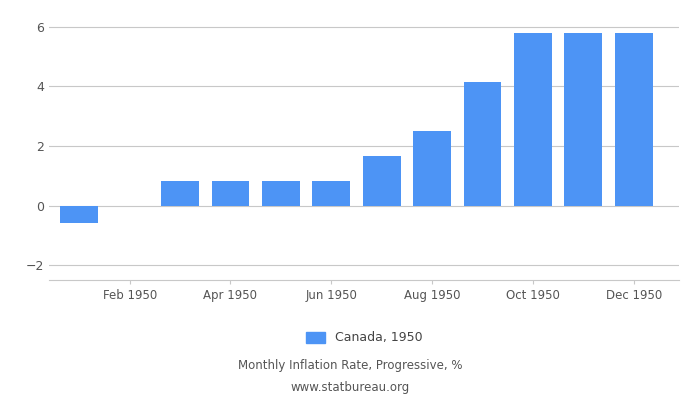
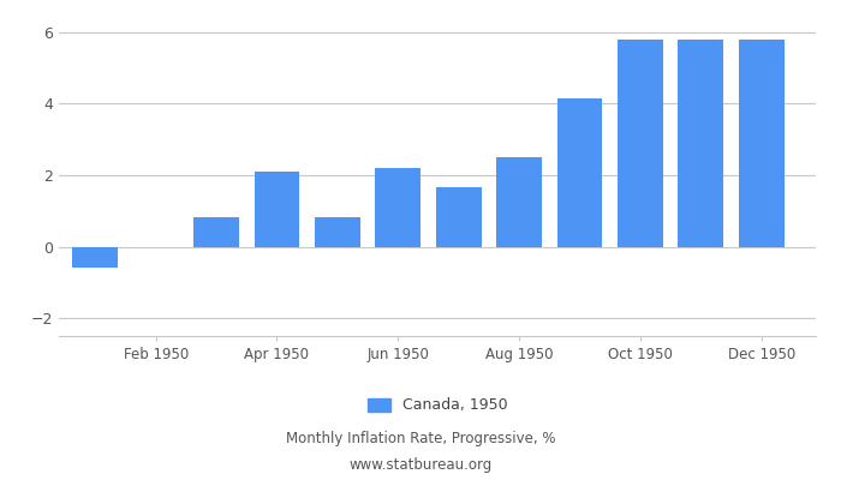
Apr 1950: 0.83 -> 2.10
Jun 1950: 0.83 -> 2.20
